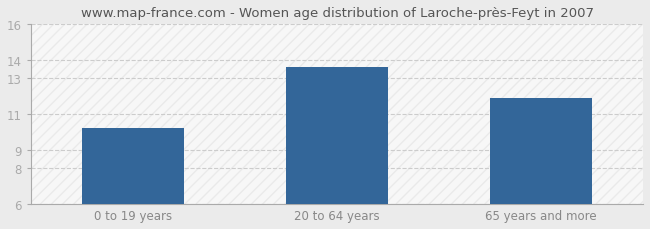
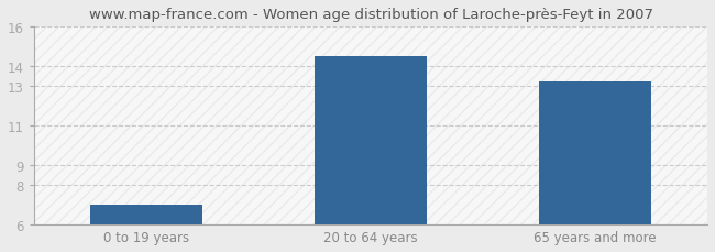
0 to 19 years: 10.2 -> 7.0
20 to 64 years: 13.6 -> 14.5
65 years and more: 11.9 -> 13.2
